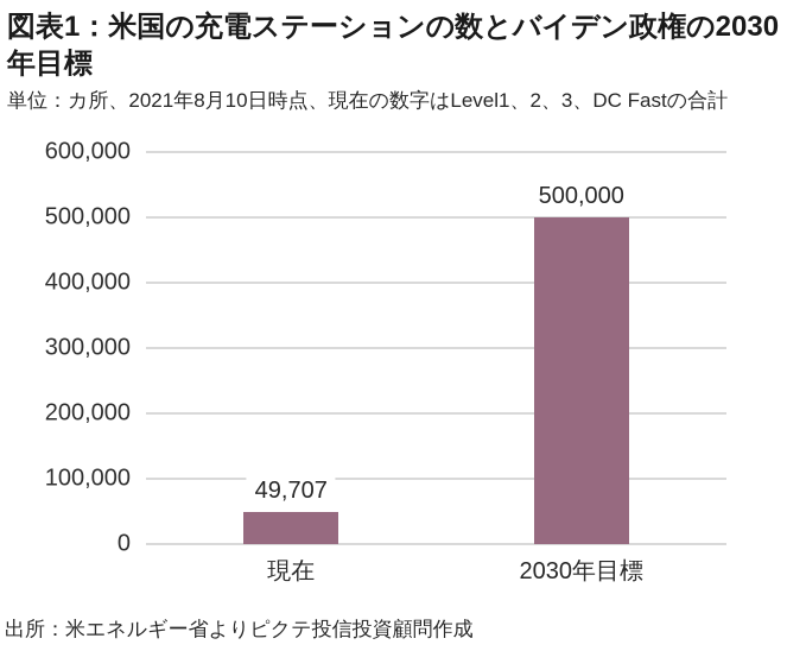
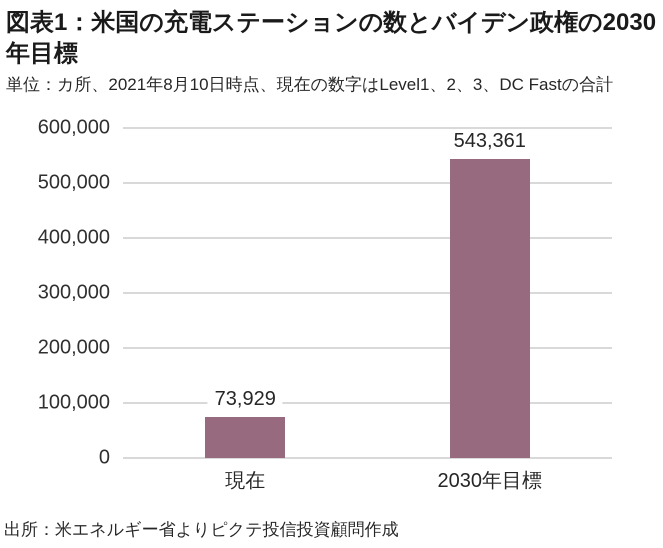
現在: 49,707 -> 73,929
2030年目標: 500,000 -> 543,361
